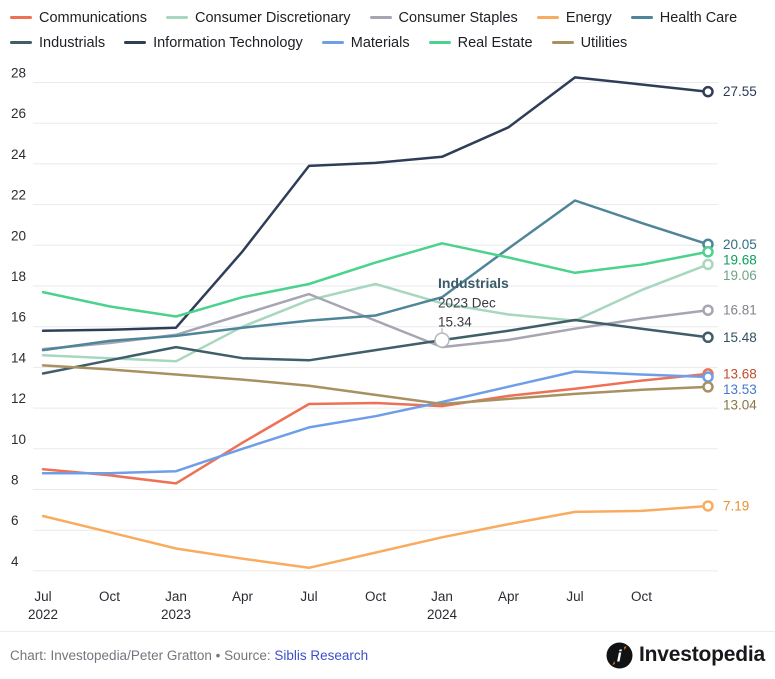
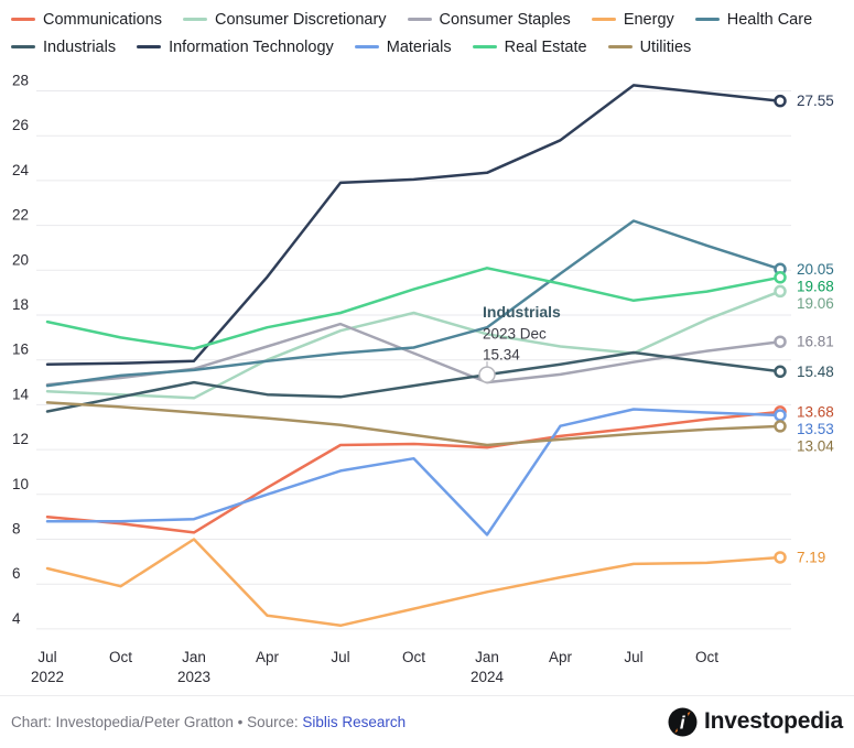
Energy/Jan 2023: 5.1 -> 8.0
Materials/Jan 2024: 12.3 -> 8.2
